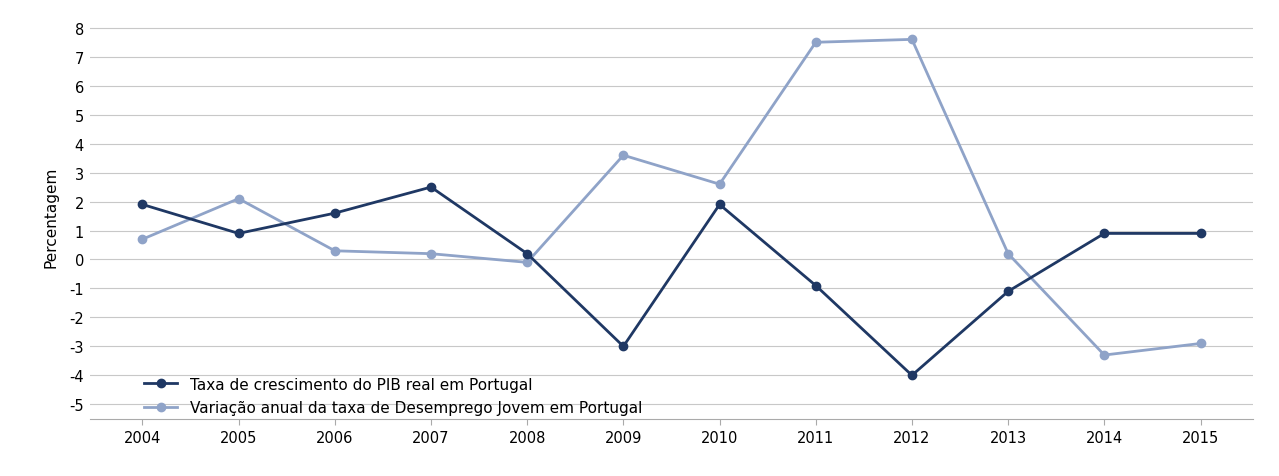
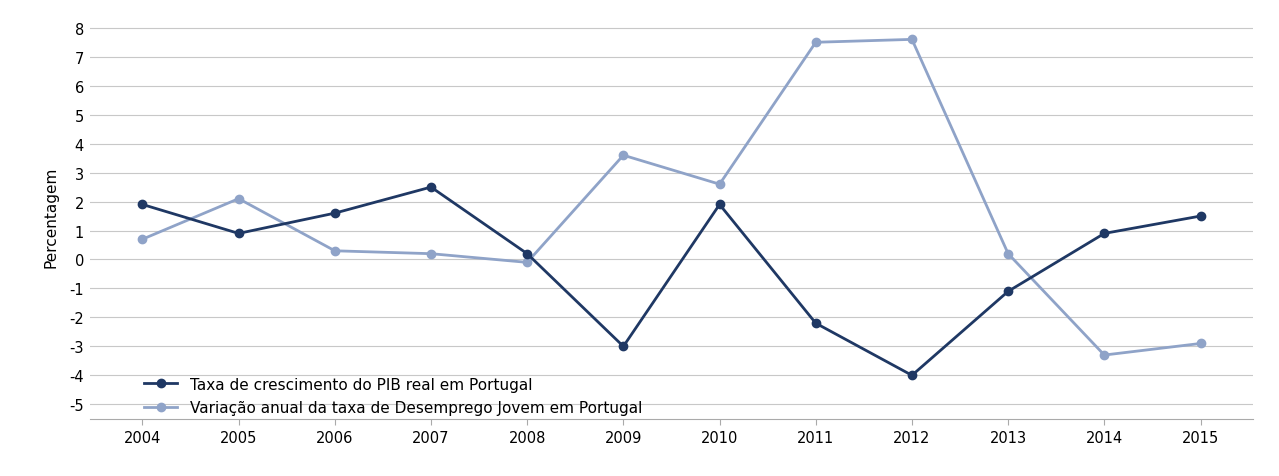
Taxa de crescimento do PIB real em Portugal/2011: -0.9 -> -2.2
Taxa de crescimento do PIB real em Portugal/2015: 0.9 -> 1.5
